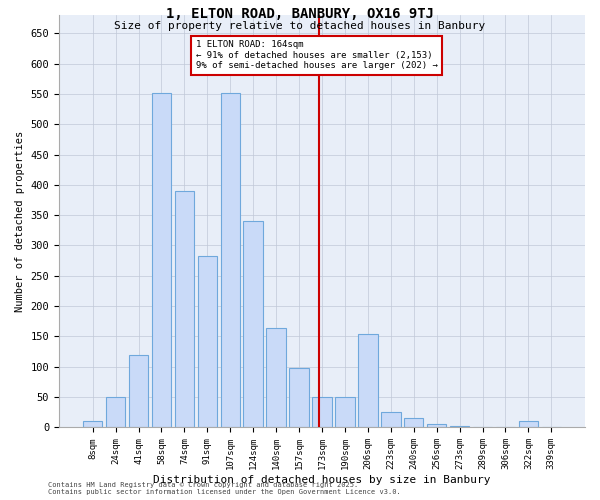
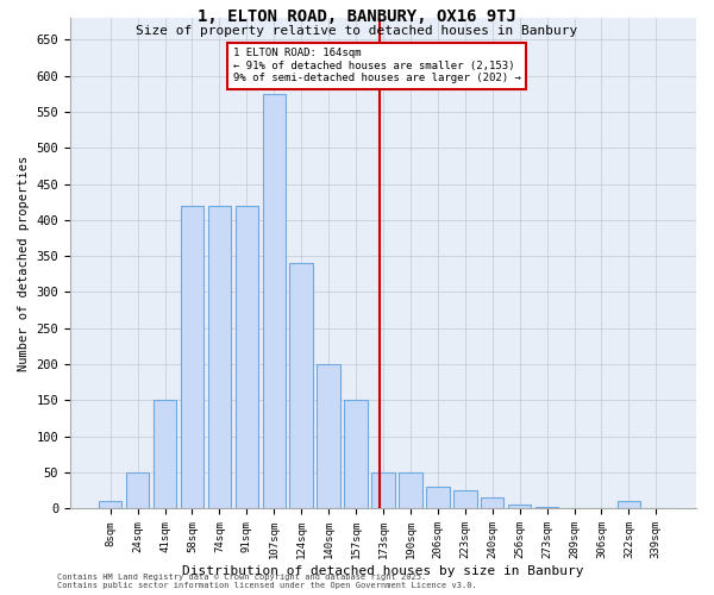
41sqm: 120 -> 150
58sqm: 552 -> 420
74sqm: 390 -> 420
91sqm: 282 -> 420
107sqm: 552 -> 575
140sqm: 164 -> 200
157sqm: 98 -> 150
206sqm: 154 -> 30
